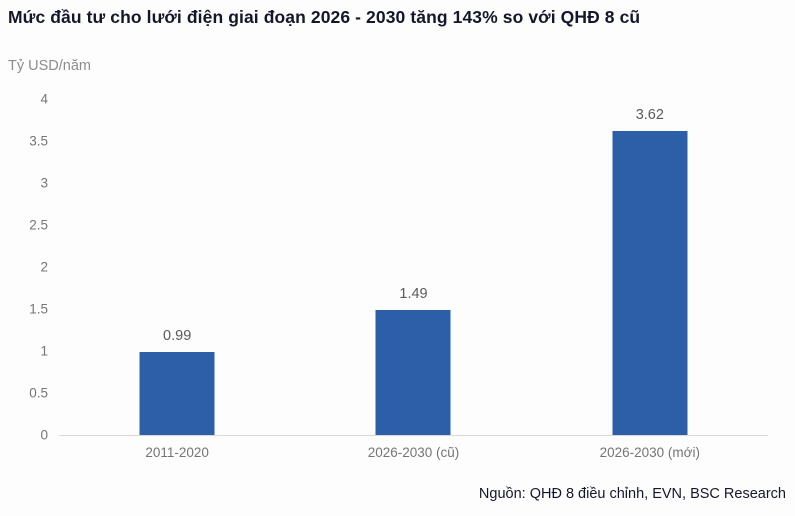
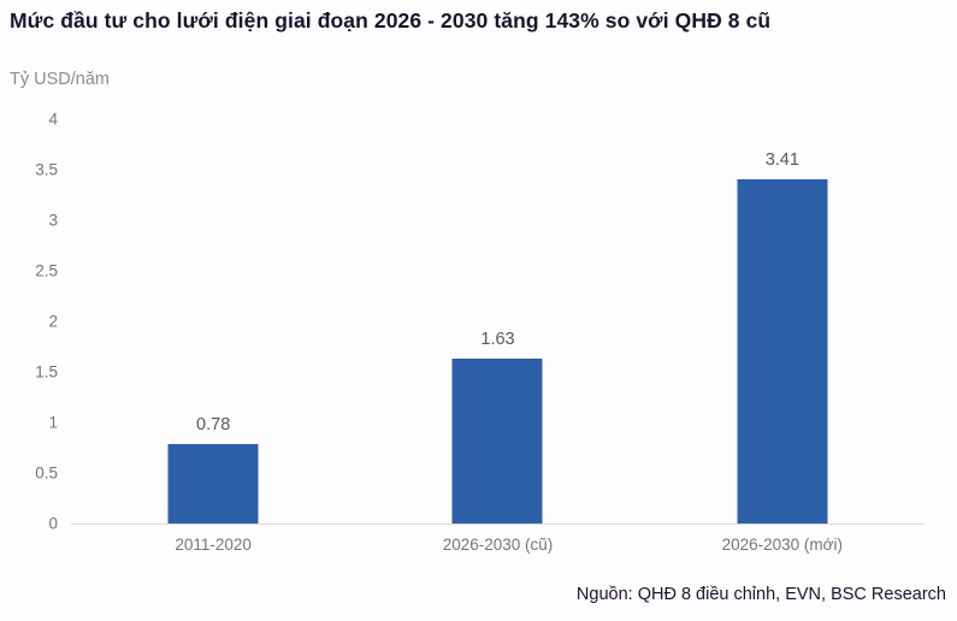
2011-2020: 0.99 -> 0.78
2026-2030 (cũ): 1.49 -> 1.63
2026-2030 (mới): 3.62 -> 3.41
